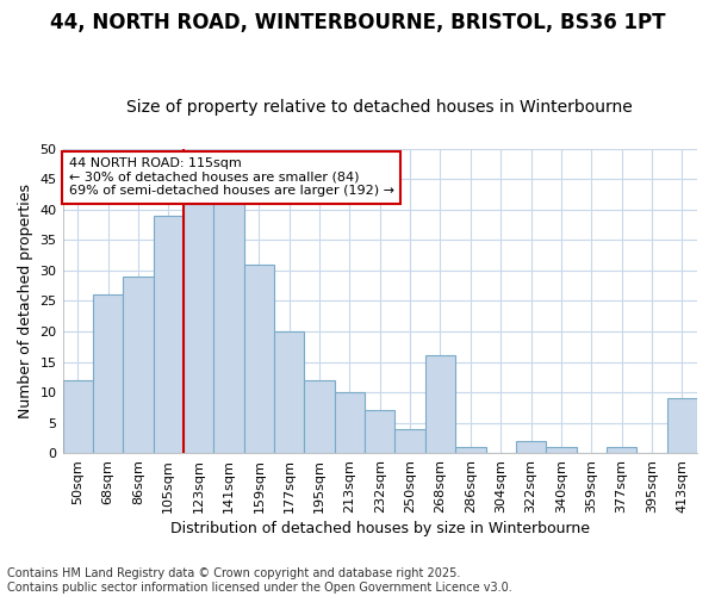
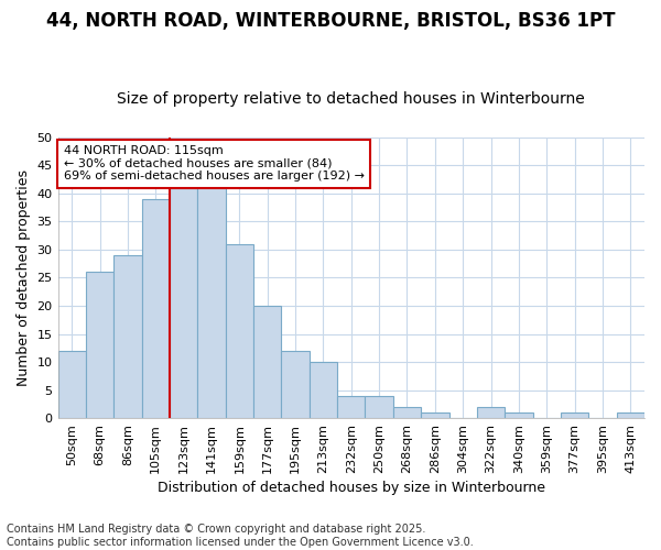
232sqm: 7 -> 4
268sqm: 16 -> 2
413sqm: 9 -> 1
